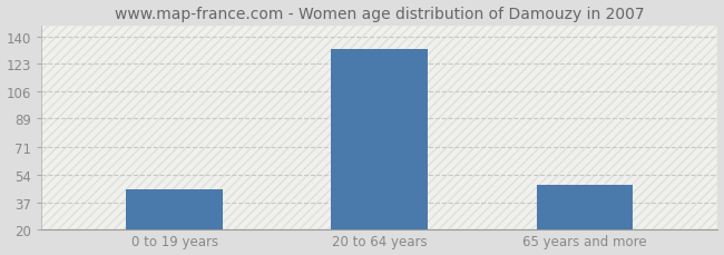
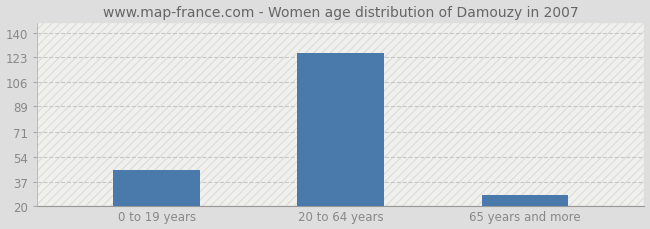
20 to 64 years: 132 -> 126
65 years and more: 48 -> 28
